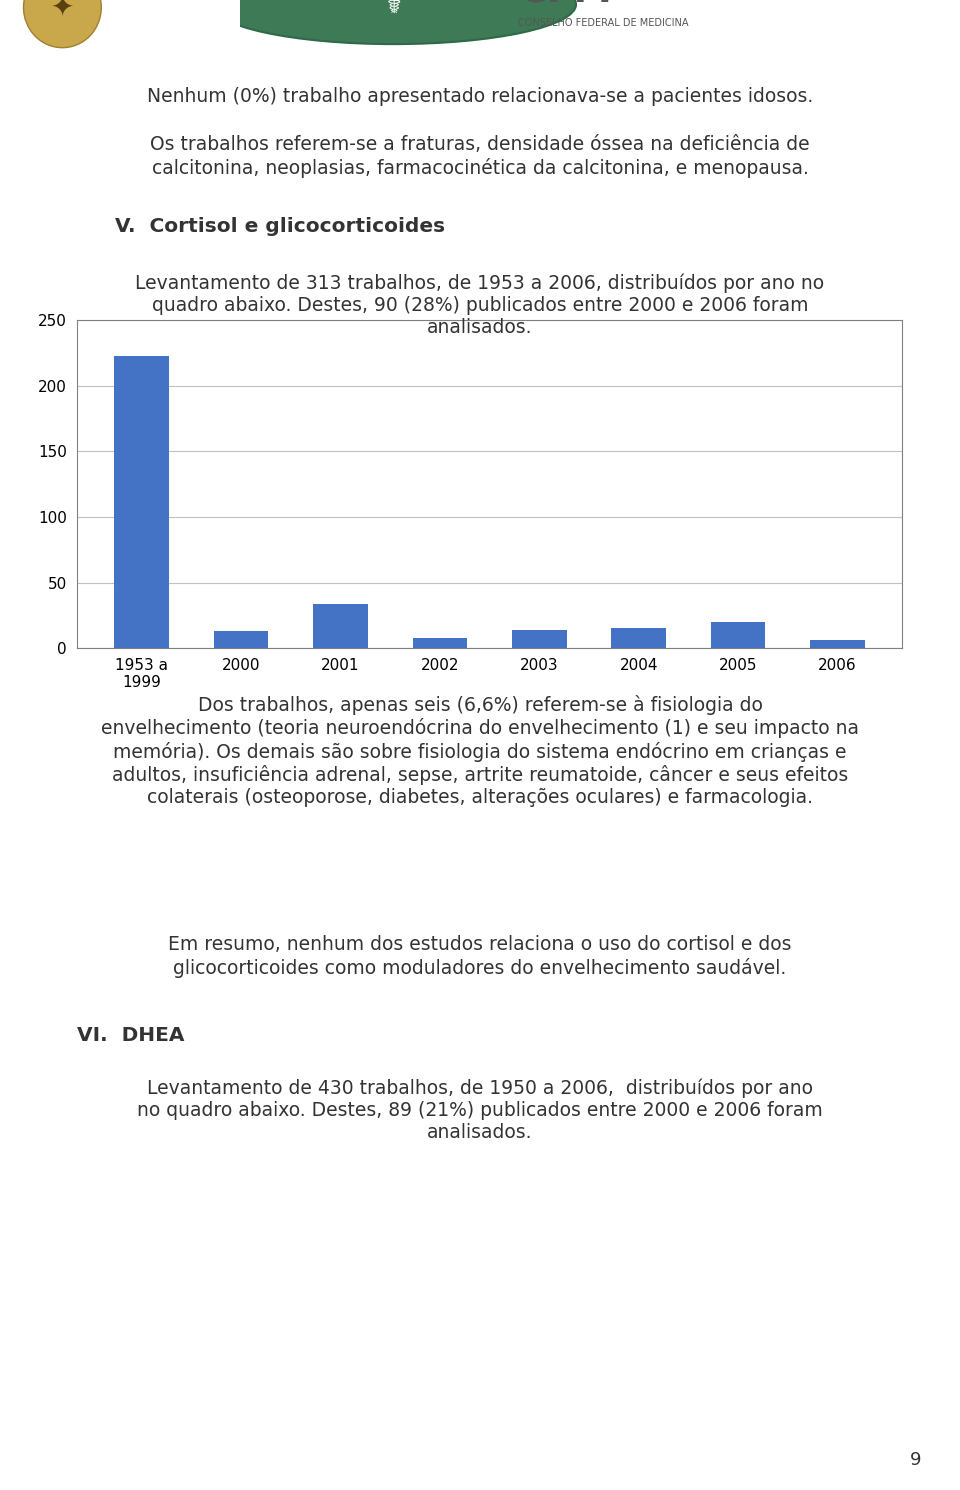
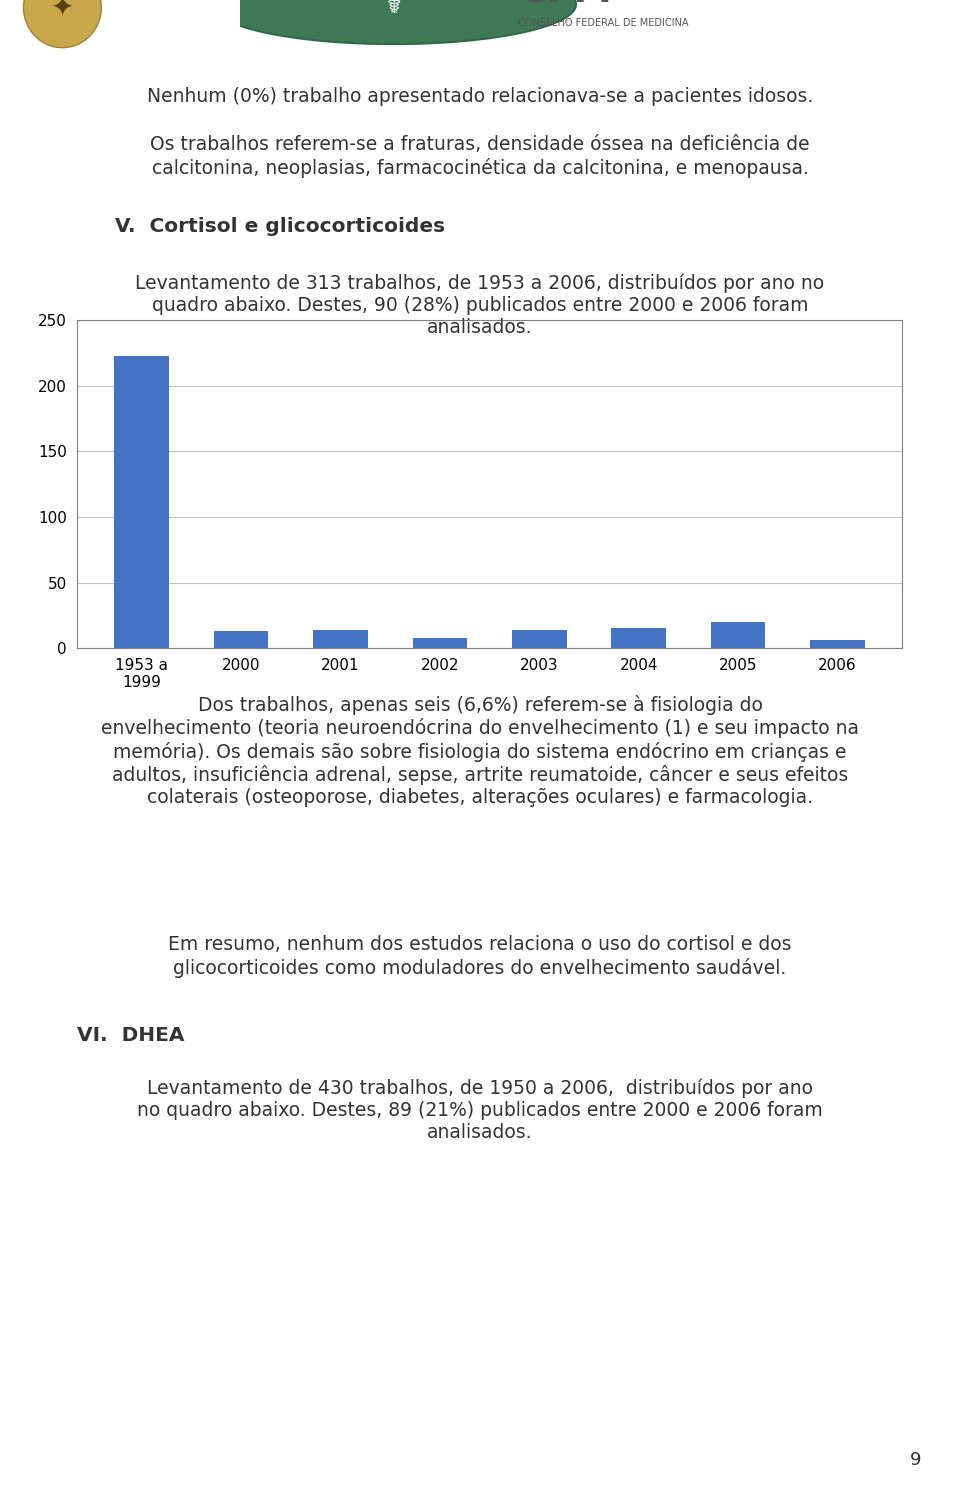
2001: 34 -> 14
